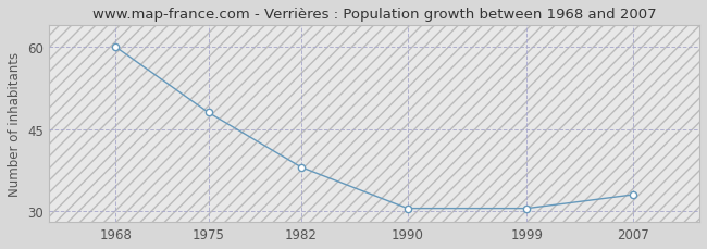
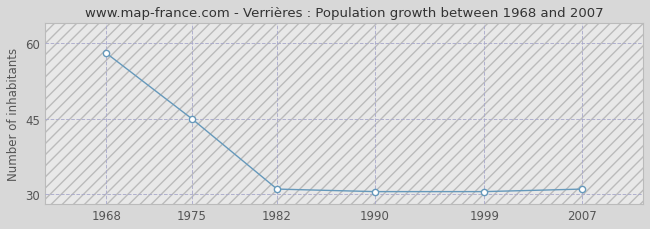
1968: 60.0 -> 58.0
1975: 48.0 -> 45.0
1982: 38.0 -> 31.0
2007: 33.0 -> 31.0
